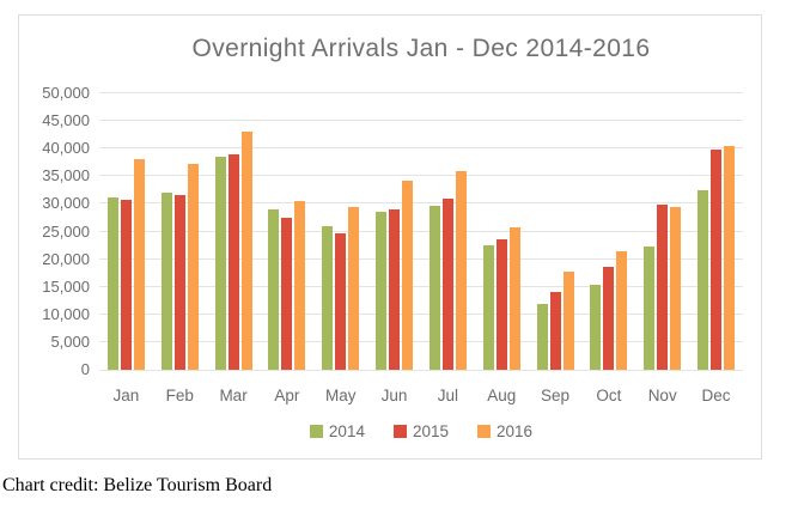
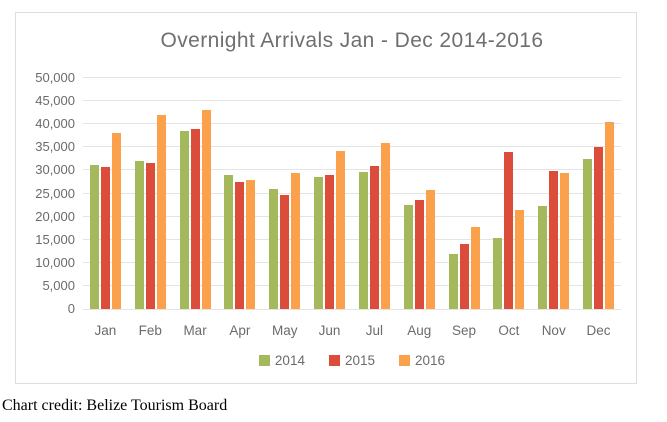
2016/Feb: 37000 -> 42000
2016/Apr: 30000 -> 28000
2015/Oct: 19000 -> 34000
2015/Dec: 40000 -> 35000
